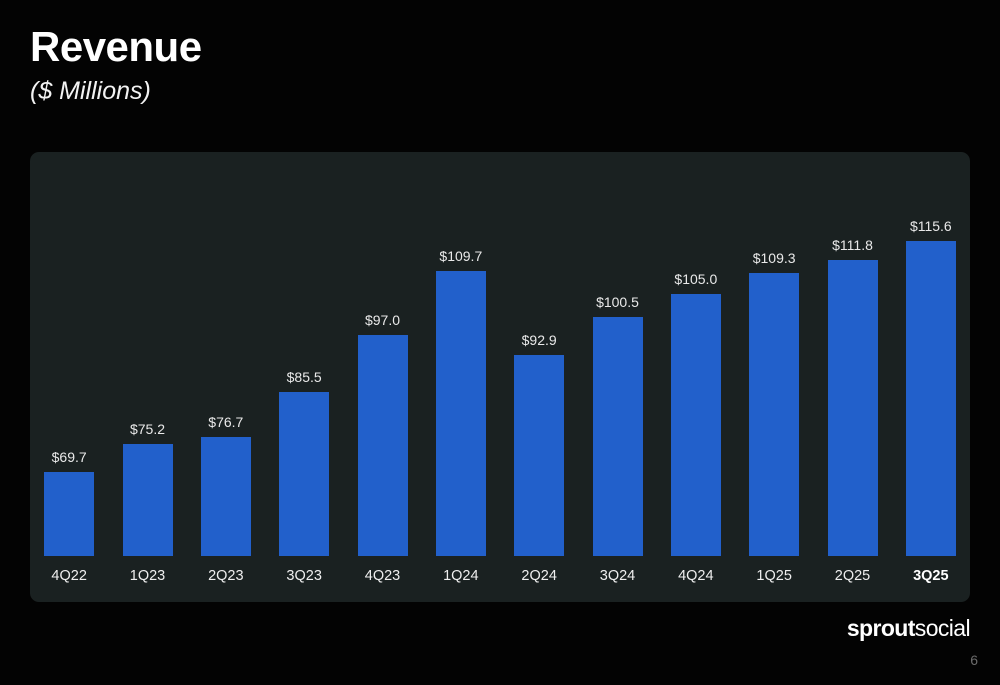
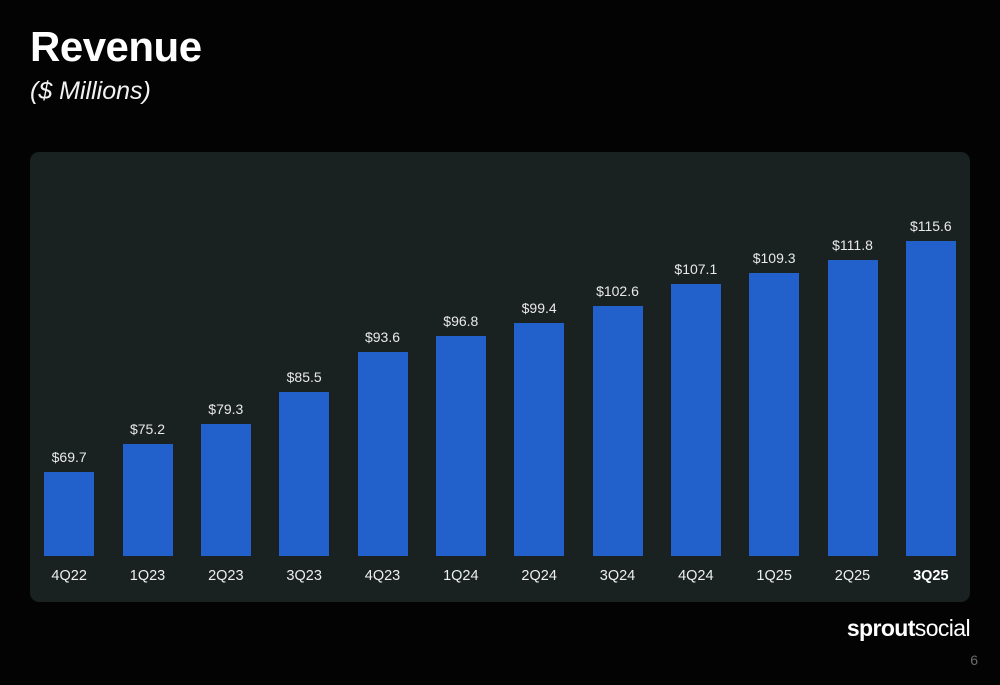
2Q23: $76.7 -> $79.3
4Q23: $97.0 -> $93.6
1Q24: $109.7 -> $96.8
2Q24: $92.9 -> $99.4
3Q24: $100.5 -> $102.6
4Q24: $105.0 -> $107.1
